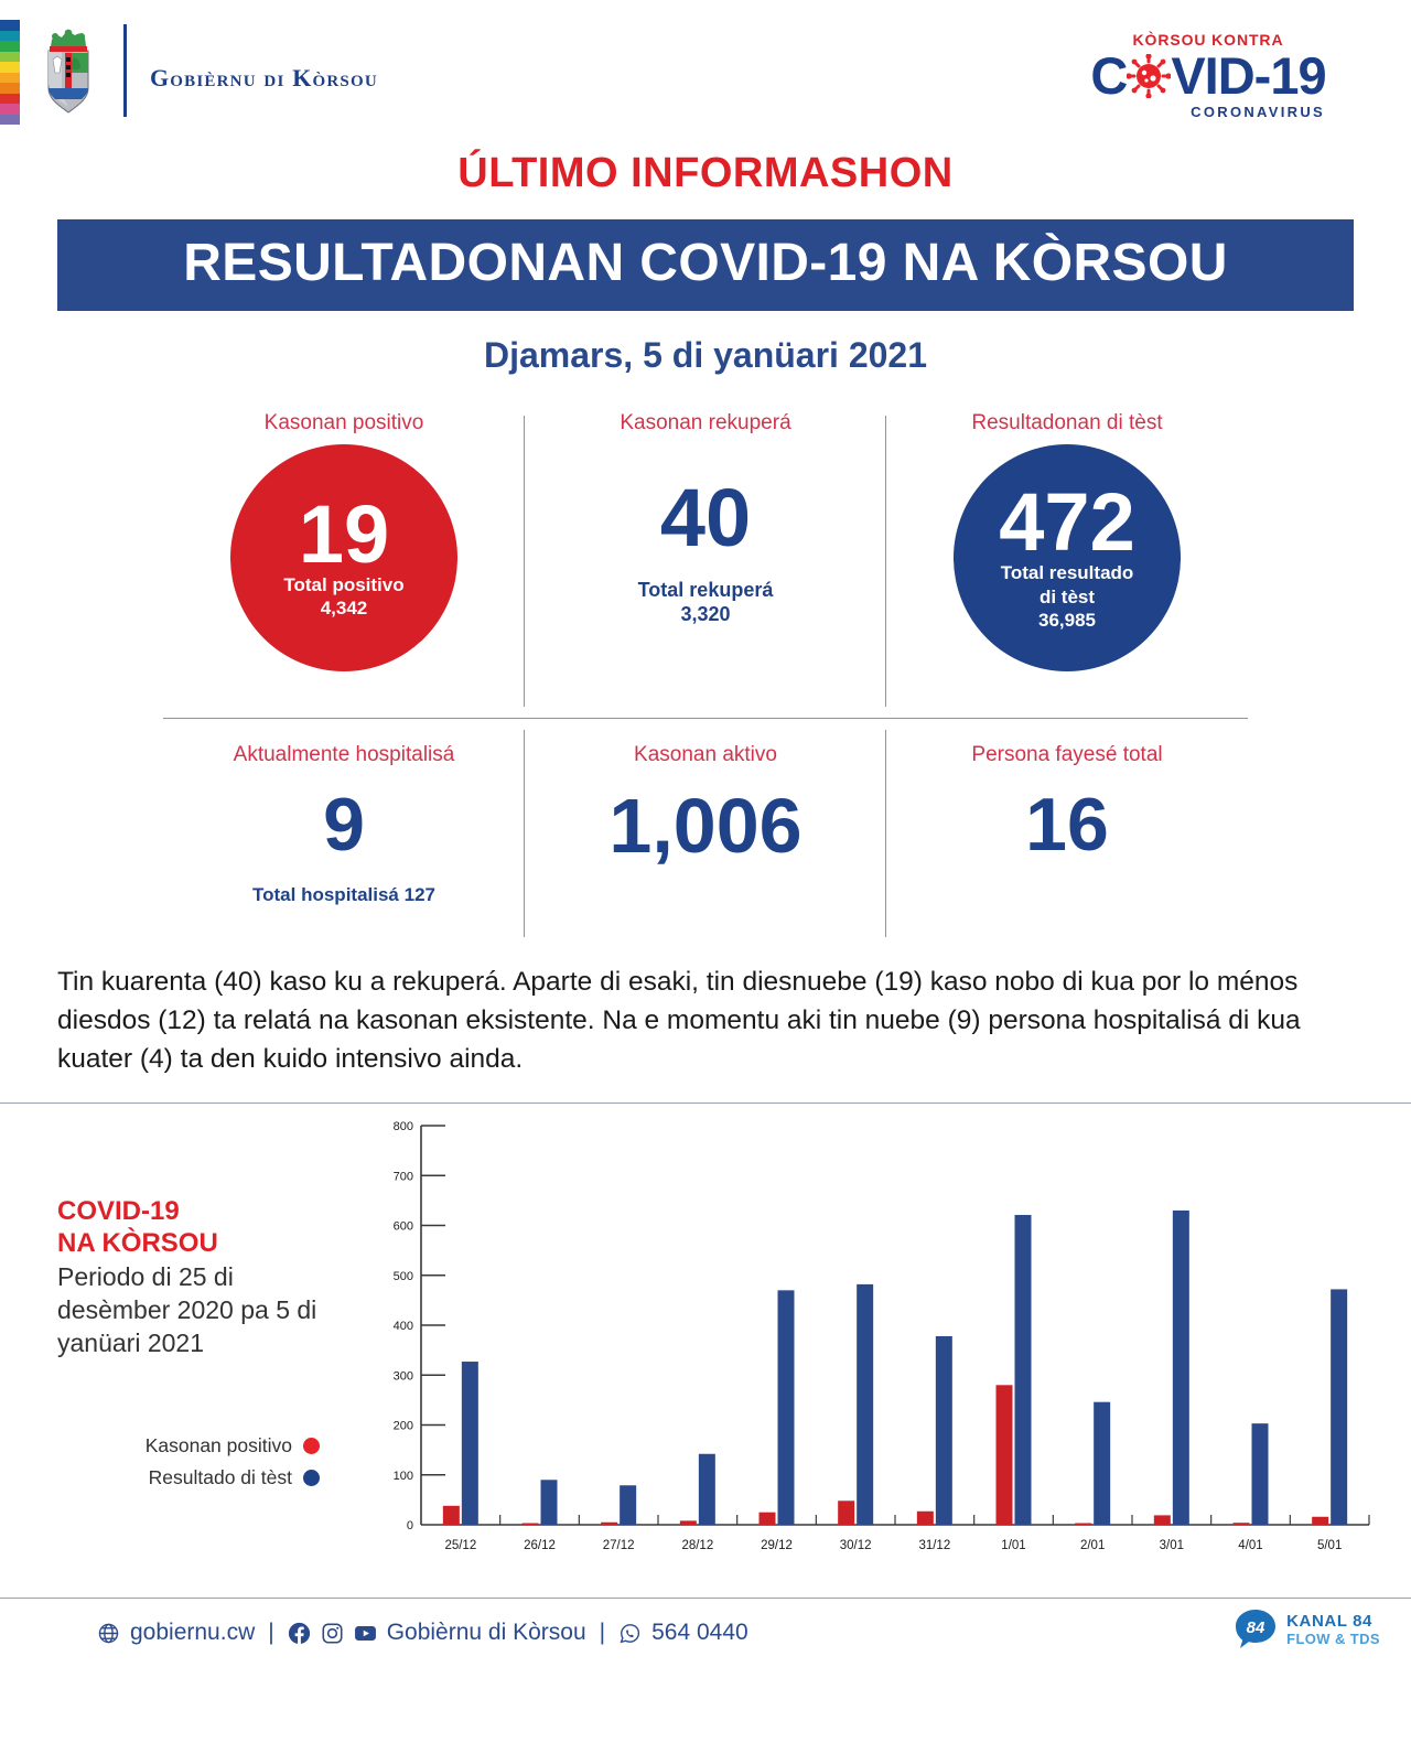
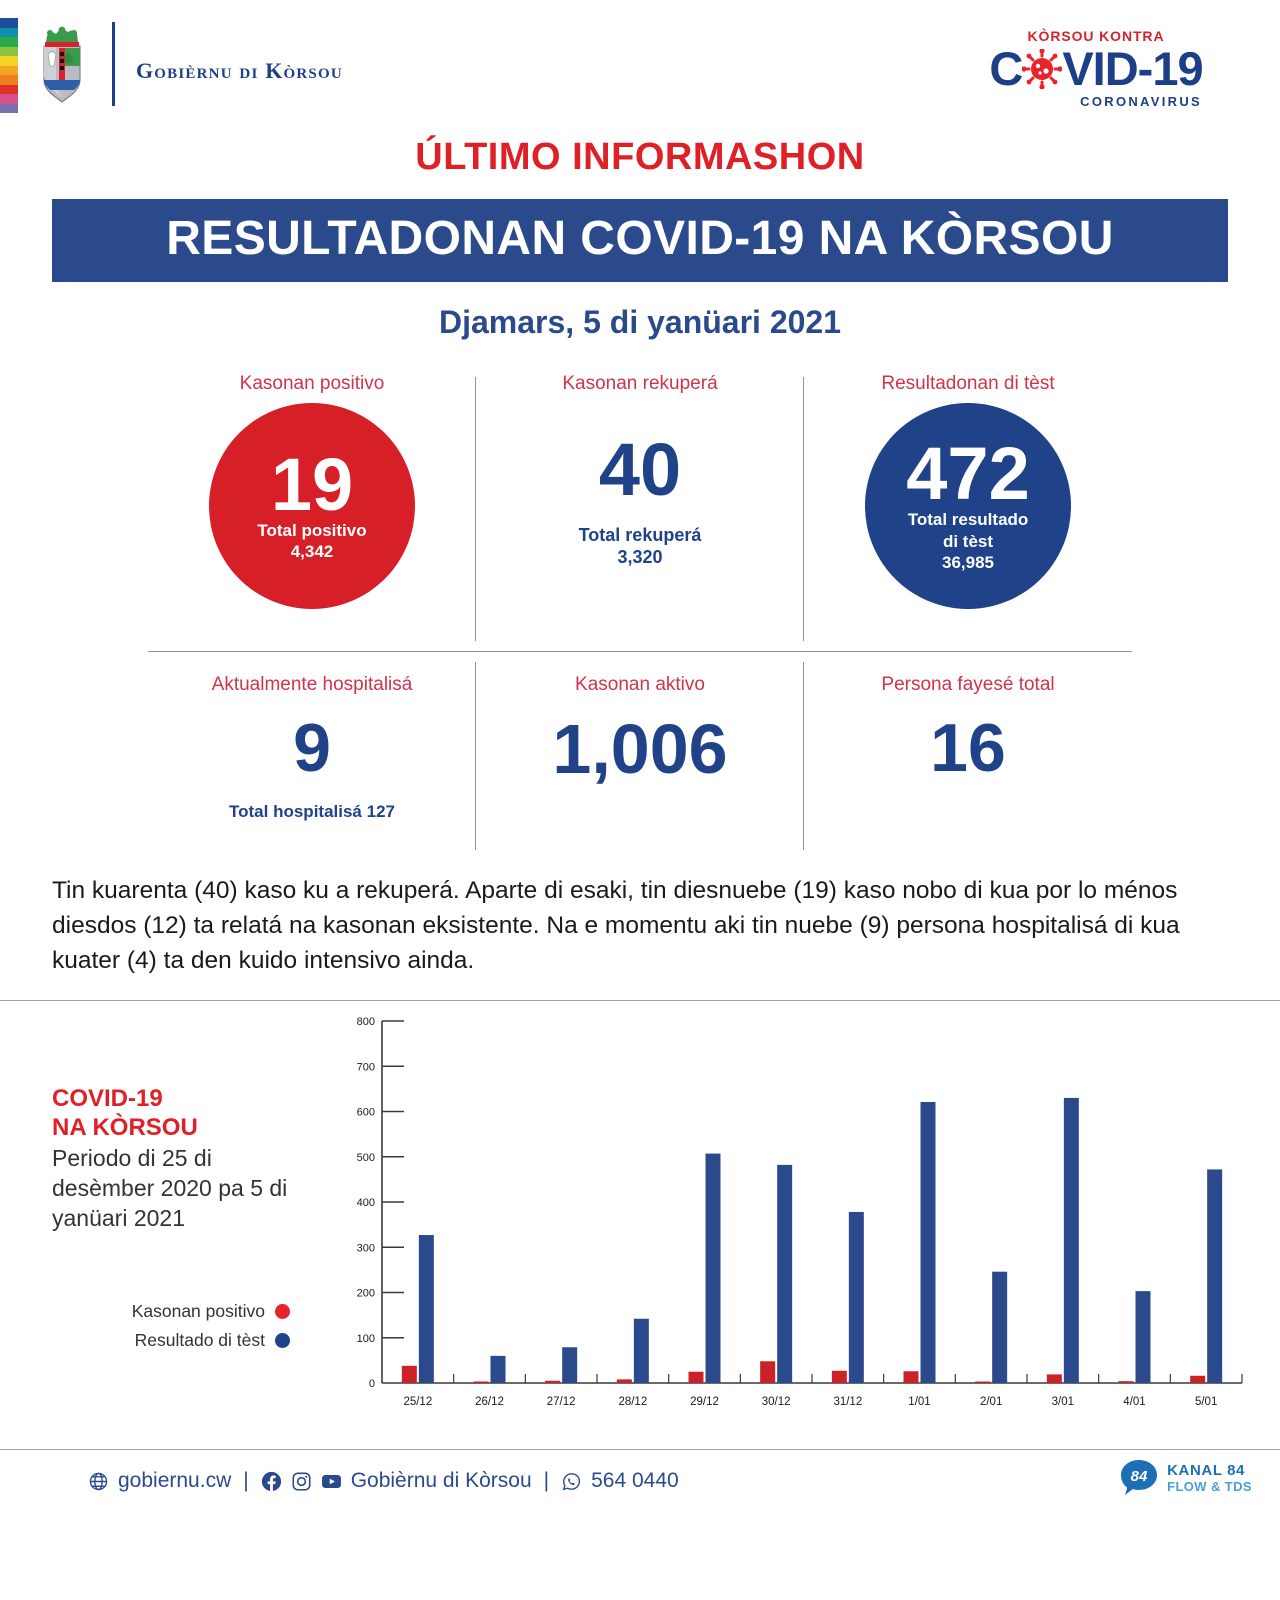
Resultado di tèst/26/12: 90 -> 60
Resultado di tèst/29/12: 470 -> 510
Kasonan positivo/1/01: 280 -> 30
